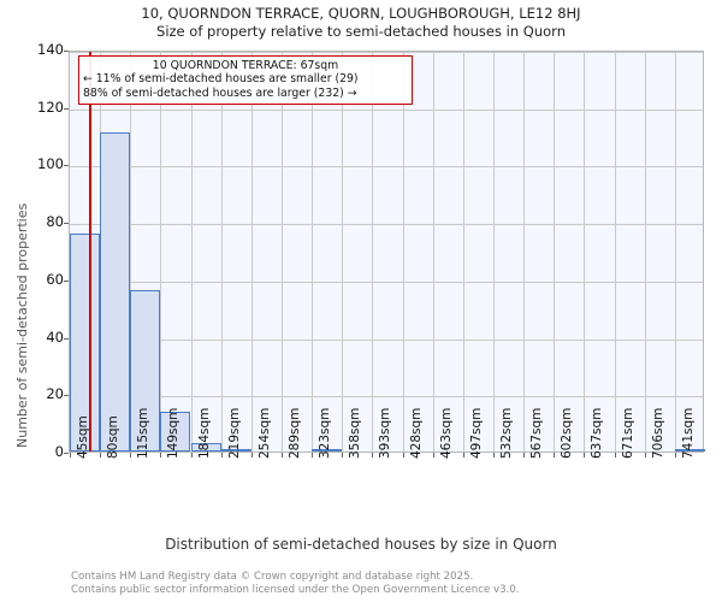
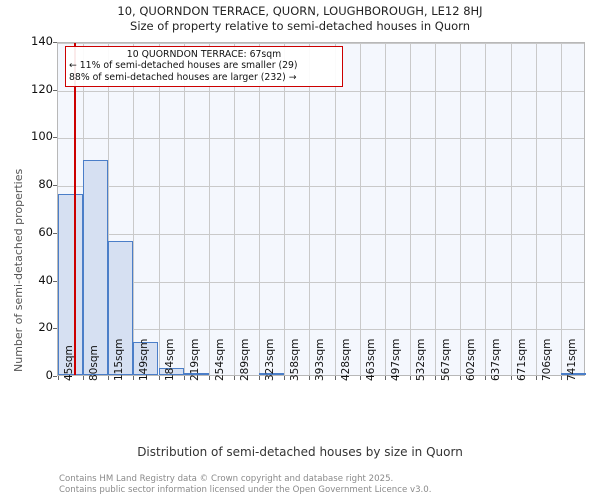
80sqm: 111 -> 90
